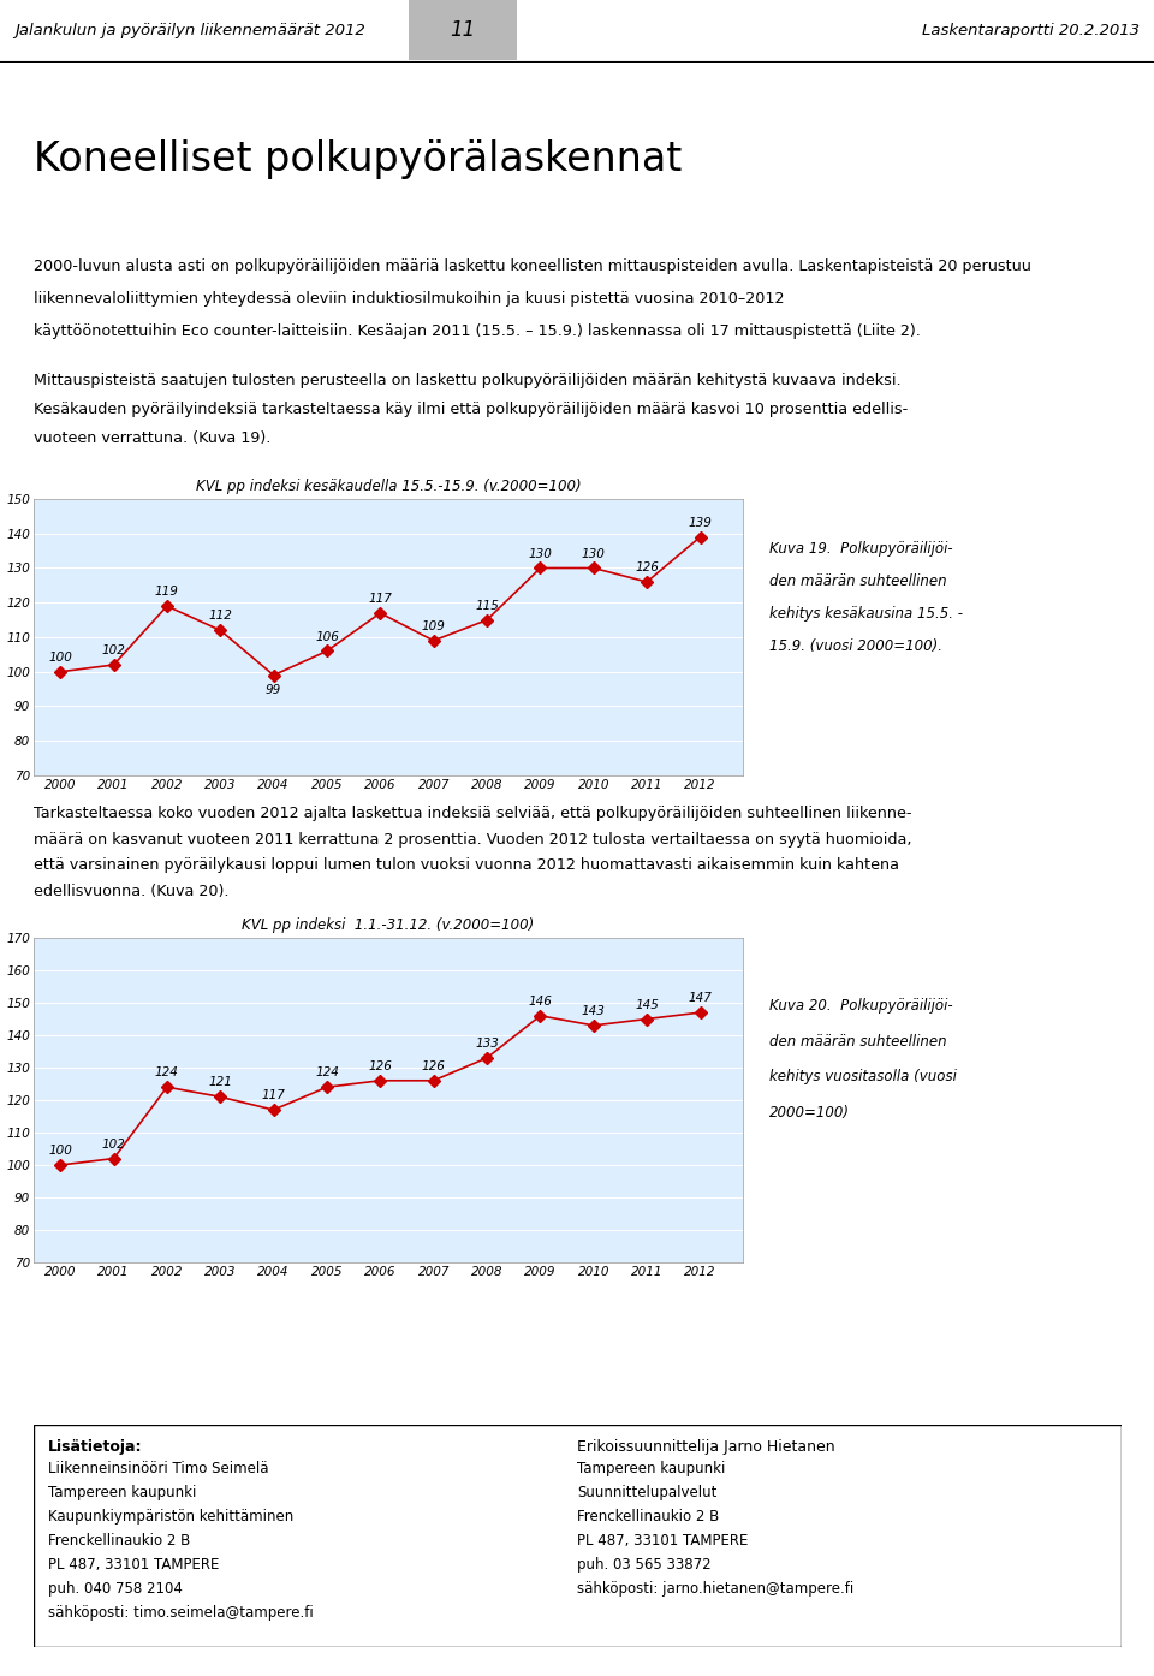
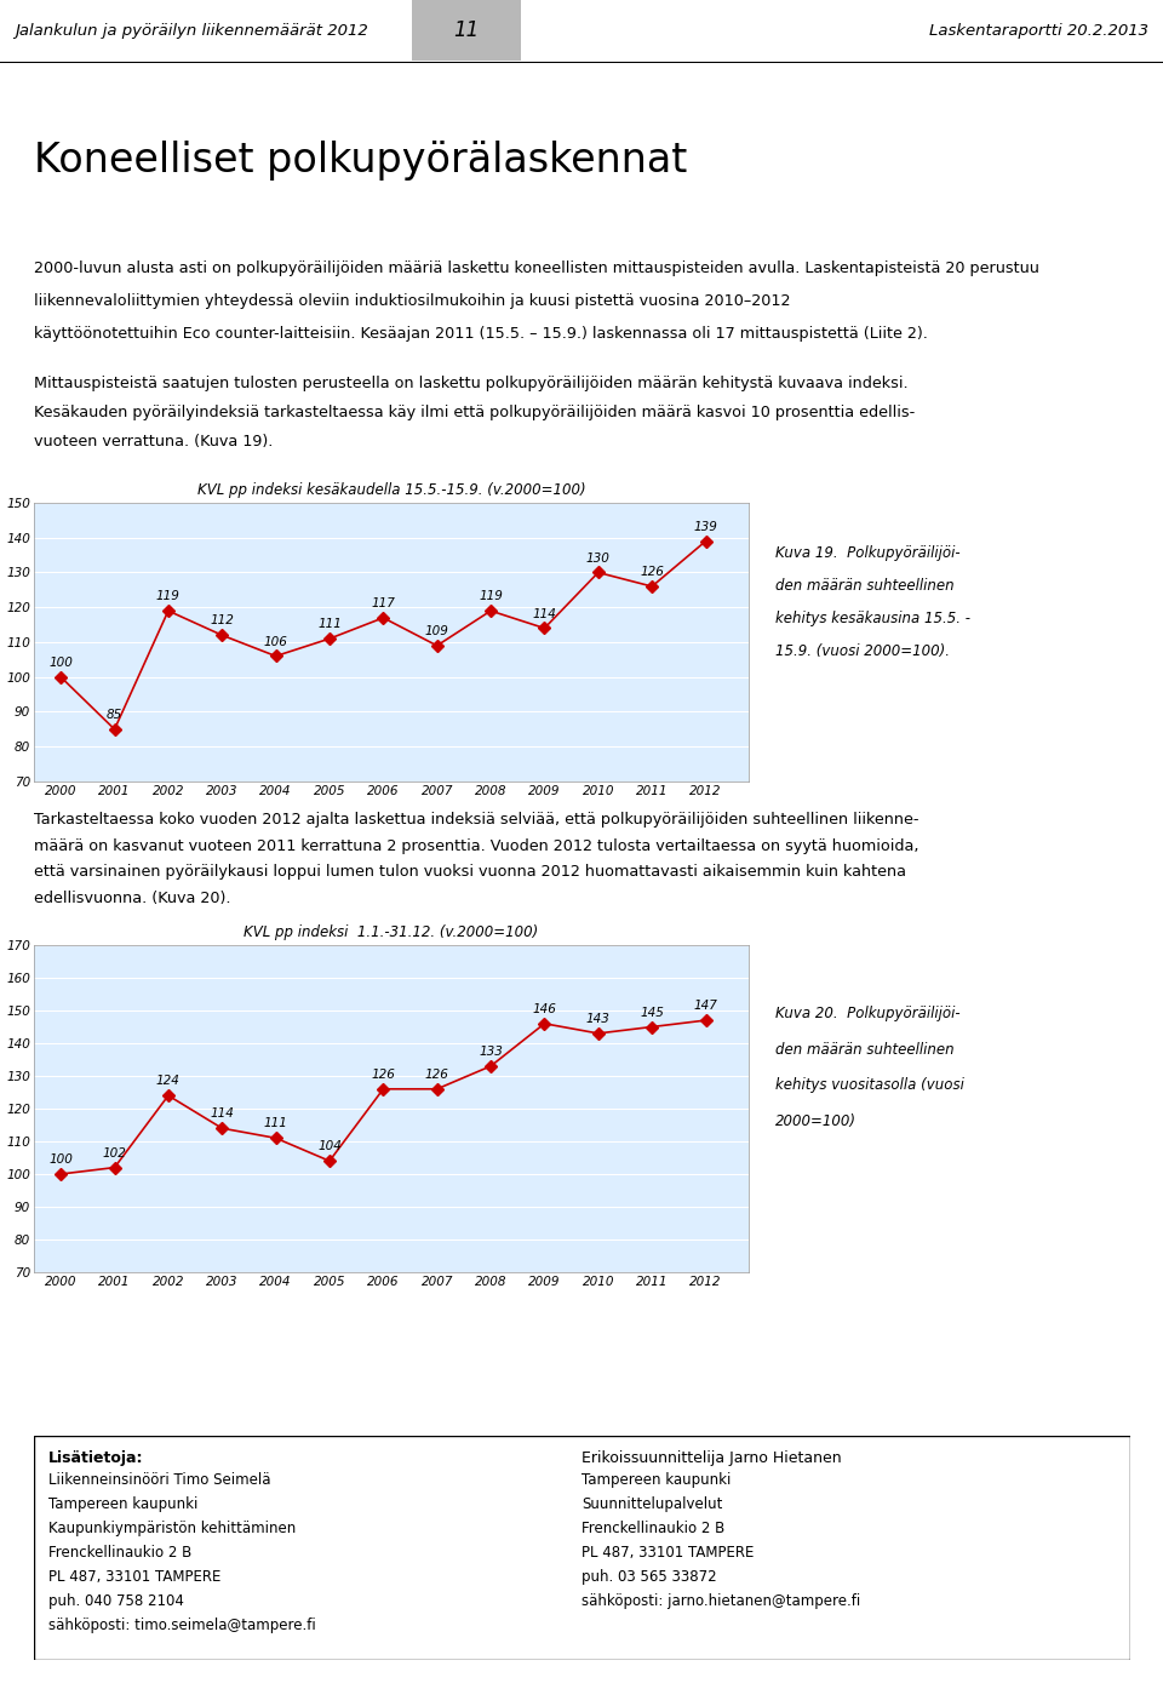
KVL pp indeksi kesäkaudella 15.5.-15.9. (v.2000=100)/2001: 102 -> 85
KVL pp indeksi kesäkaudella 15.5.-15.9. (v.2000=100)/2004: 99 -> 106
KVL pp indeksi kesäkaudella 15.5.-15.9. (v.2000=100)/2005: 106 -> 111
KVL pp indeksi kesäkaudella 15.5.-15.9. (v.2000=100)/2008: 115 -> 119
KVL pp indeksi kesäkaudella 15.5.-15.9. (v.2000=100)/2009: 130 -> 114
KVL pp indeksi 1.1.-31.12. (v.2000=100)/2003: 121 -> 114
KVL pp indeksi 1.1.-31.12. (v.2000=100)/2004: 117 -> 111
KVL pp indeksi 1.1.-31.12. (v.2000=100)/2005: 124 -> 104
